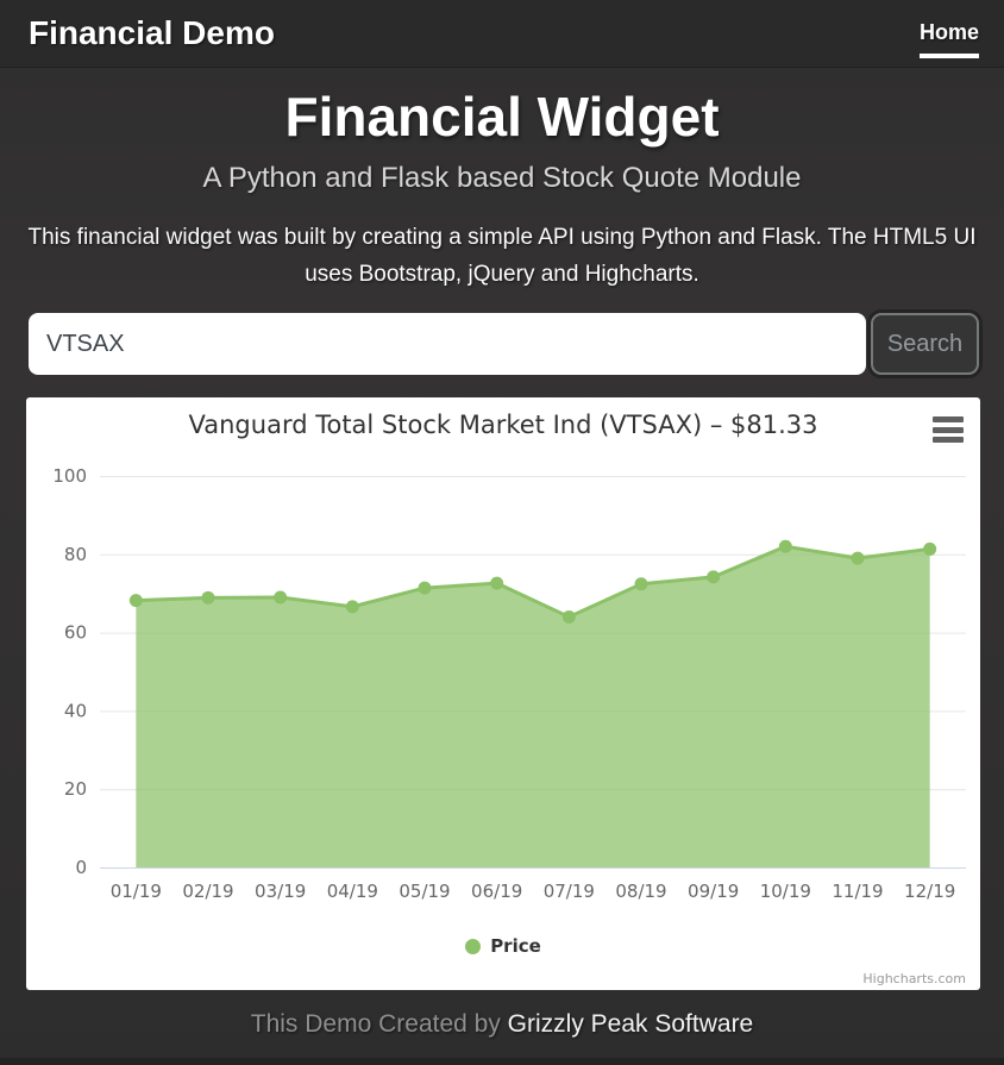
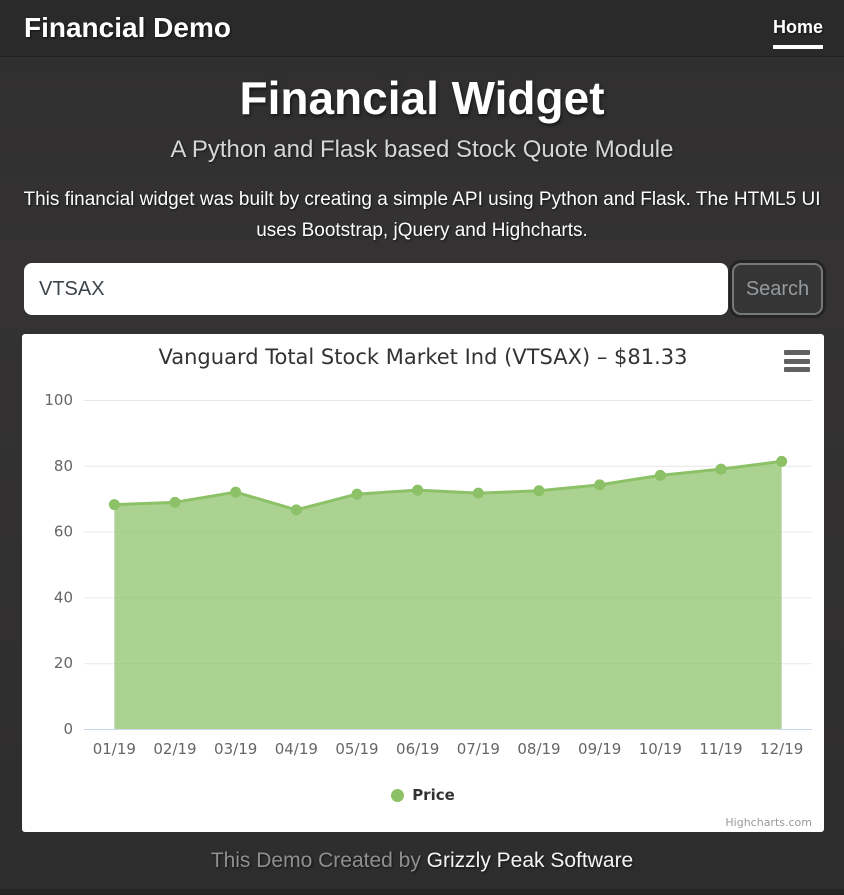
03/19: 69 -> 72
07/19: 64 -> 72
10/19: 82 -> 77
